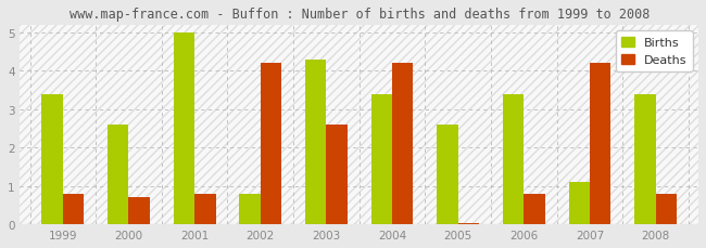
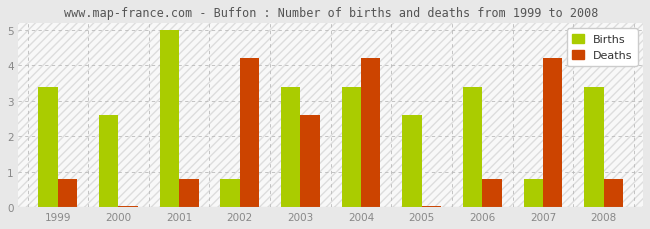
Deaths/2000: 0.70 -> 0.04
Births/2003: 4.3 -> 3.4
Births/2007: 1.1 -> 0.8
